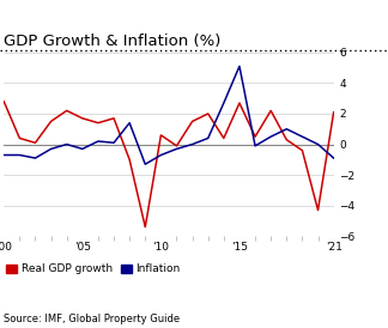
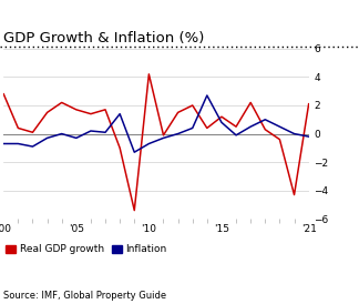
Real GDP growth/'10: 0.6 -> 4.2
Real GDP growth/'15: 2.7 -> 1.2
Inflation/'15: 5.1 -> 0.8
Inflation/'21: -0.9 -> -0.2
